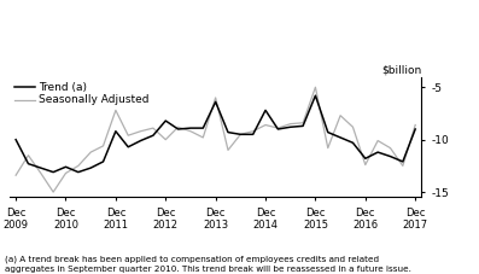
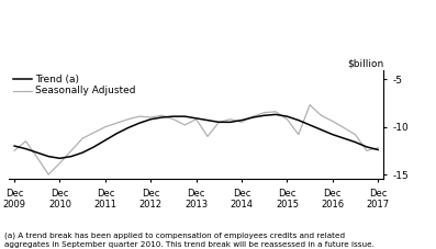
Trend (a)/Dec 2009: -10.0 -> -12.0
Seasonally Adjusted/Dec 2009: -13.4 -> -12.5
Trend (a)/Dec 2010: -12.6 -> -13.3
Seasonally Adjusted/Dec 2010: -13.2 -> -13.8
Trend (a)/Dec 2011: -9.2 -> -11.4
Seasonally Adjusted/Dec 2011: -7.2 -> -10.0
Trend (a)/Dec 2012: -8.2 -> -9.2
Seasonally Adjusted/Dec 2012: -10.0 -> -9.0
Trend (a)/Dec 2013: -6.4 -> -9.1
Seasonally Adjusted/Dec 2013: -6.0 -> -9.2
Trend (a)/Dec 2014: -7.2 -> -9.3
Seasonally Adjusted/Dec 2014: -8.6 -> -9.5
Trend (a)/Dec 2015: -5.8 -> -8.9
Seasonally Adjusted/Dec 2015: -5.0 -> -9.2
Trend (a)/Dec 2016: -11.8 -> -10.8
Seasonally Adjusted/Dec 2016: -12.4 -> -9.4
Trend (a)/Dec 2017: -9.0 -> -12.4
Seasonally Adjusted/Dec 2017: -8.6 -> -12.2
